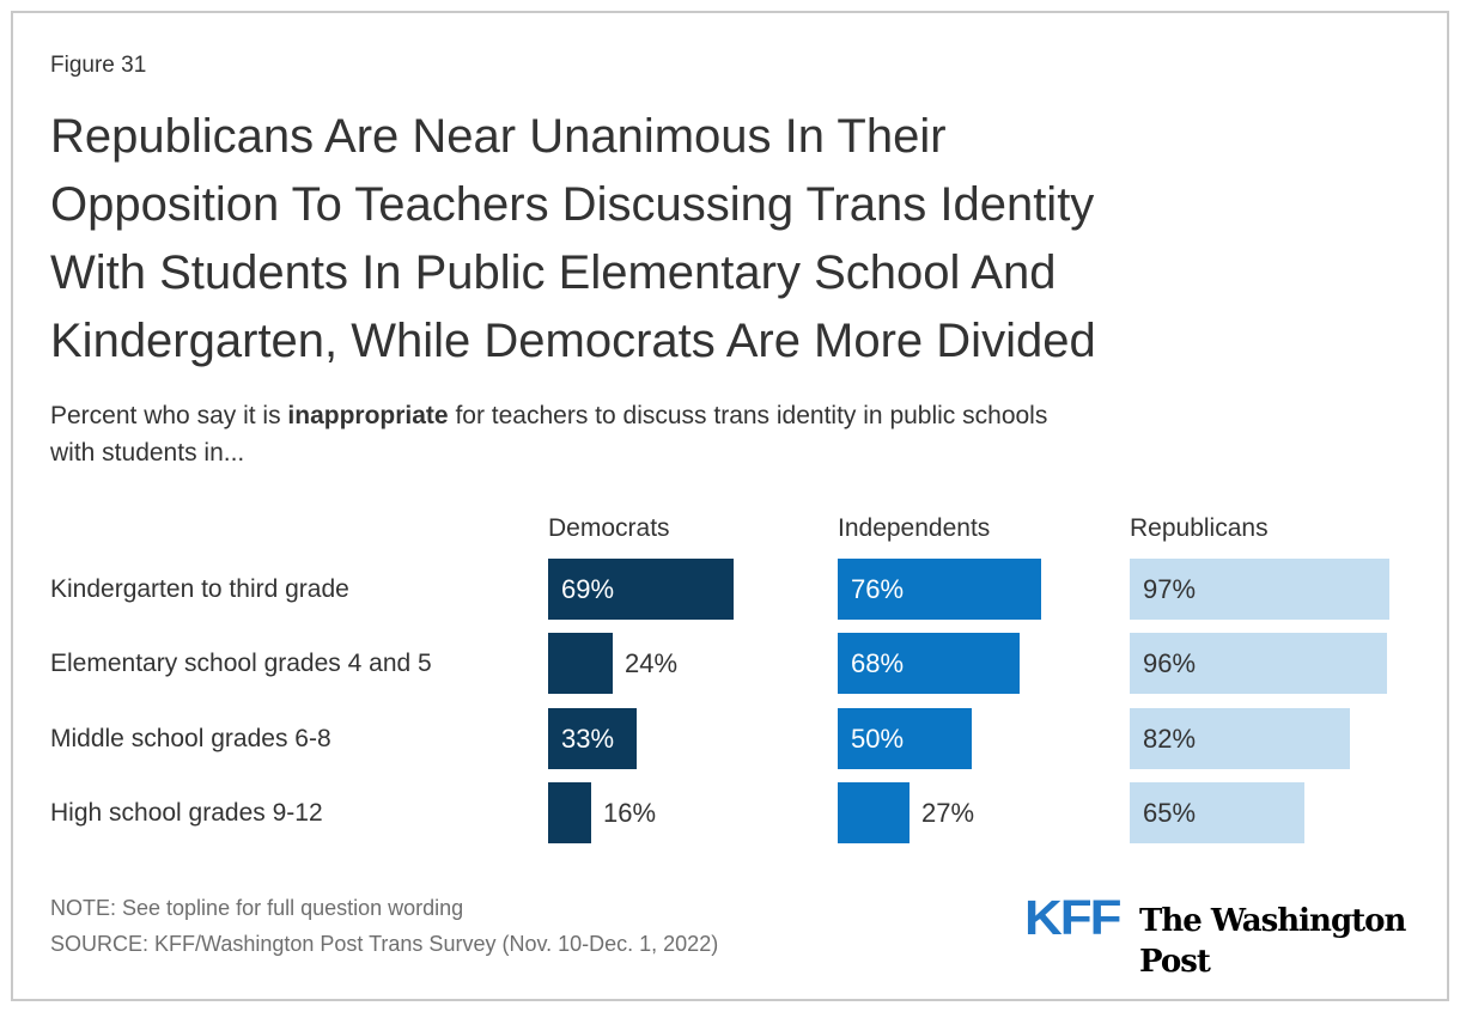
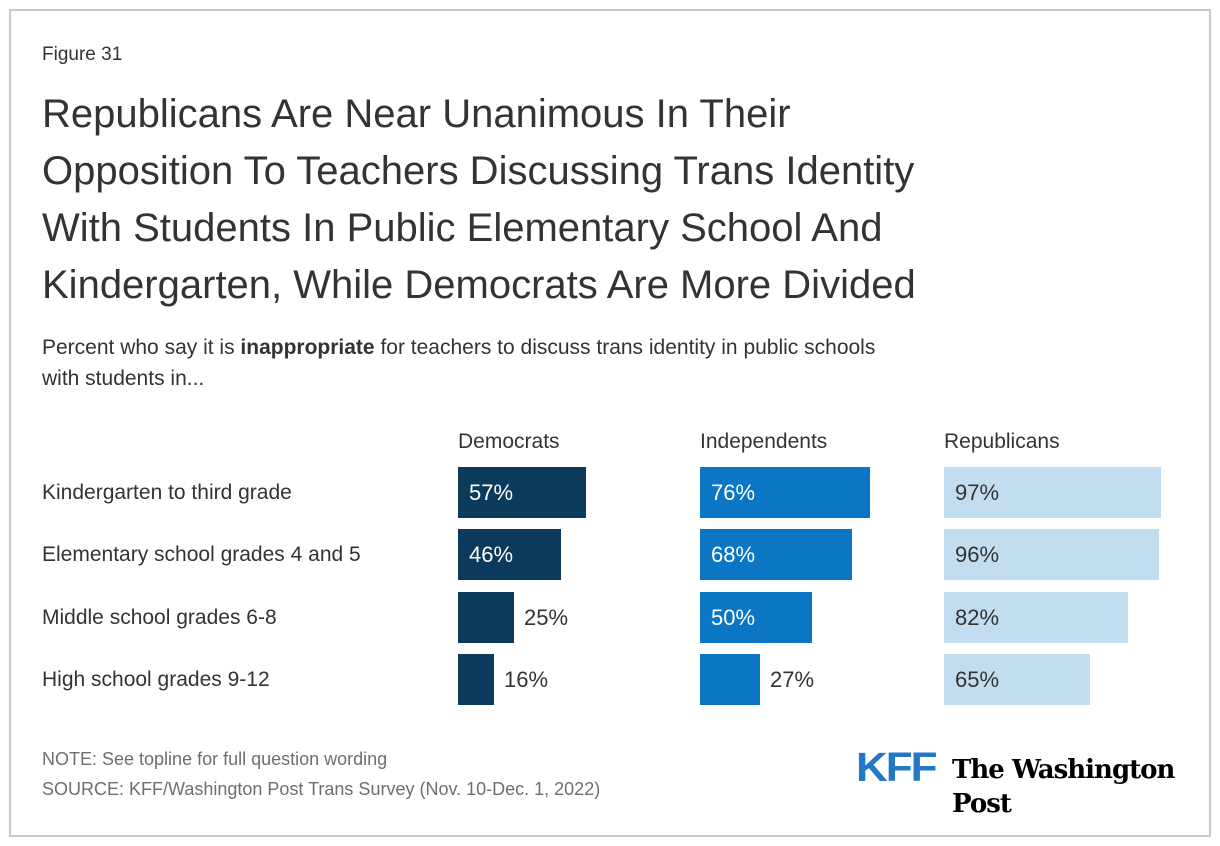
Democrats/Kindergarten to third grade: 69% -> 57%
Democrats/Elementary school grades 4 and 5: 24% -> 46%
Democrats/Middle school grades 6-8: 33% -> 25%
